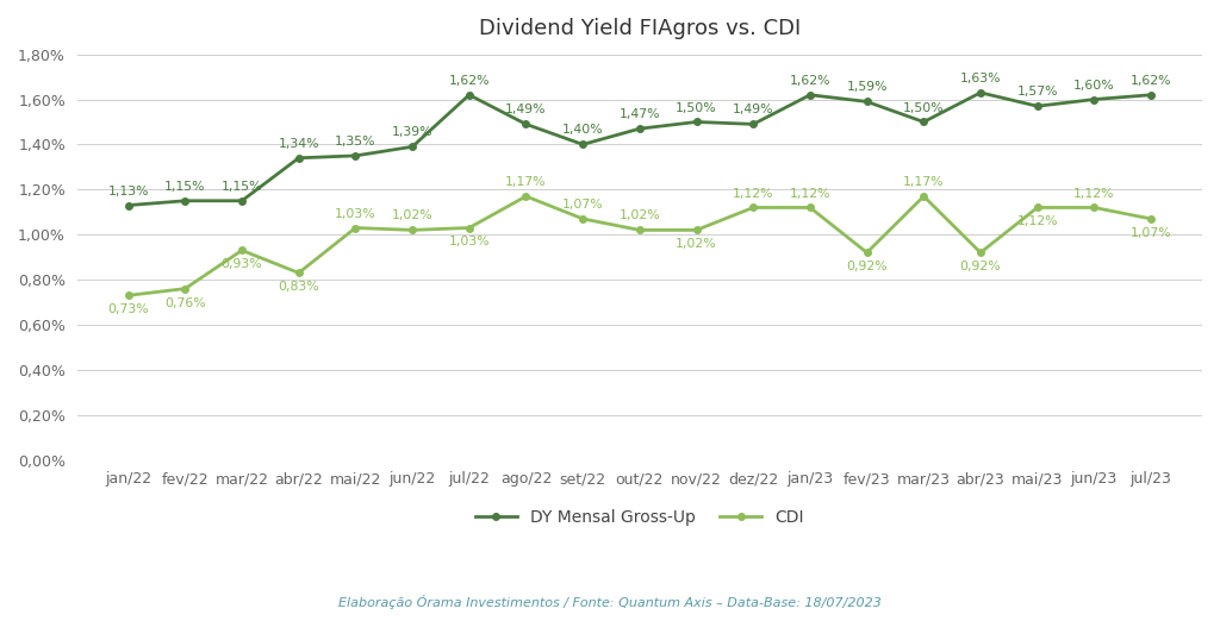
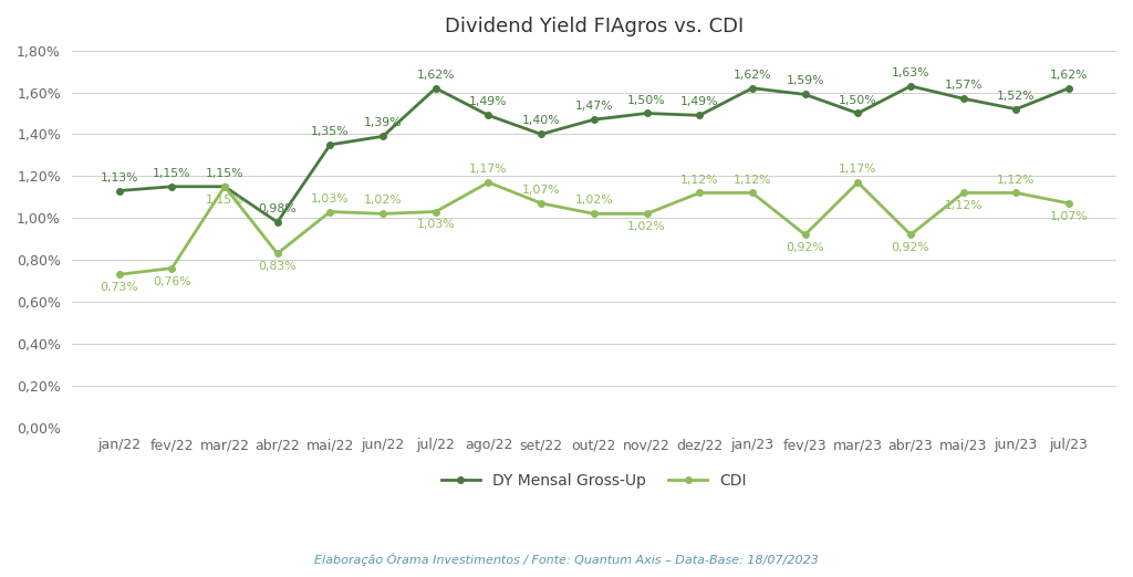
CDI/mar/22: 0,93% -> 1,15%
DY Mensal Gross-Up/abr/22: 1,34% -> 0,98%
DY Mensal Gross-Up/jun/23: 1,60% -> 1,52%
